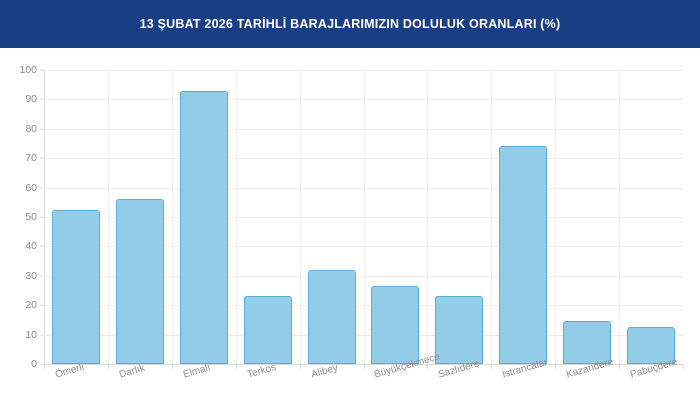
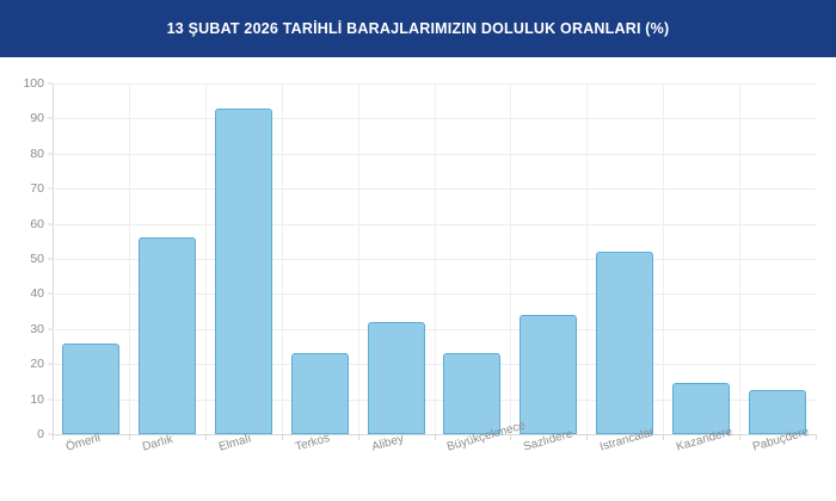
Ömerli: 52 -> 26
Büyükçekmece: 26 -> 23
Sazlıdere: 23 -> 34
Istrancalar: 74 -> 52
